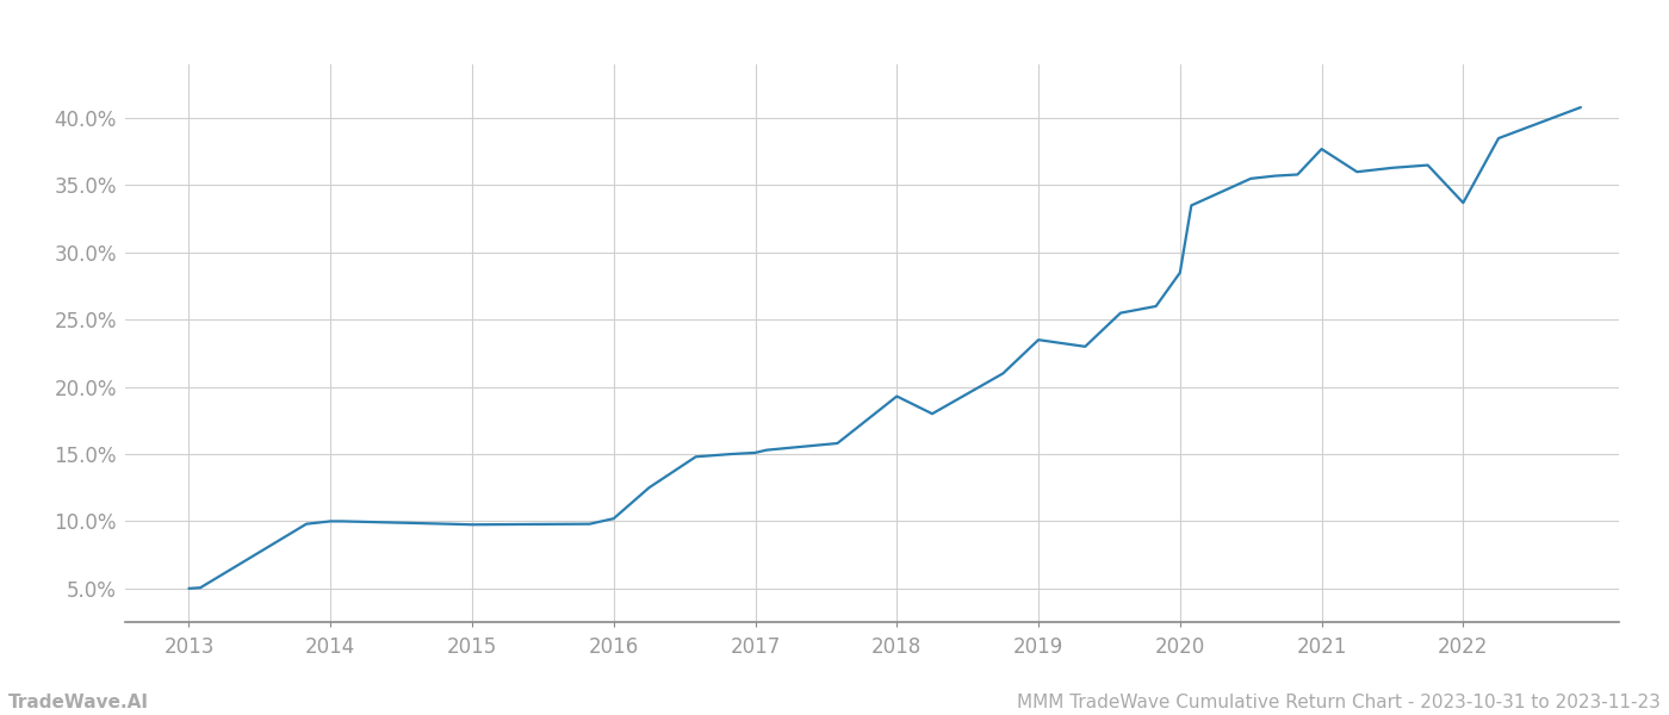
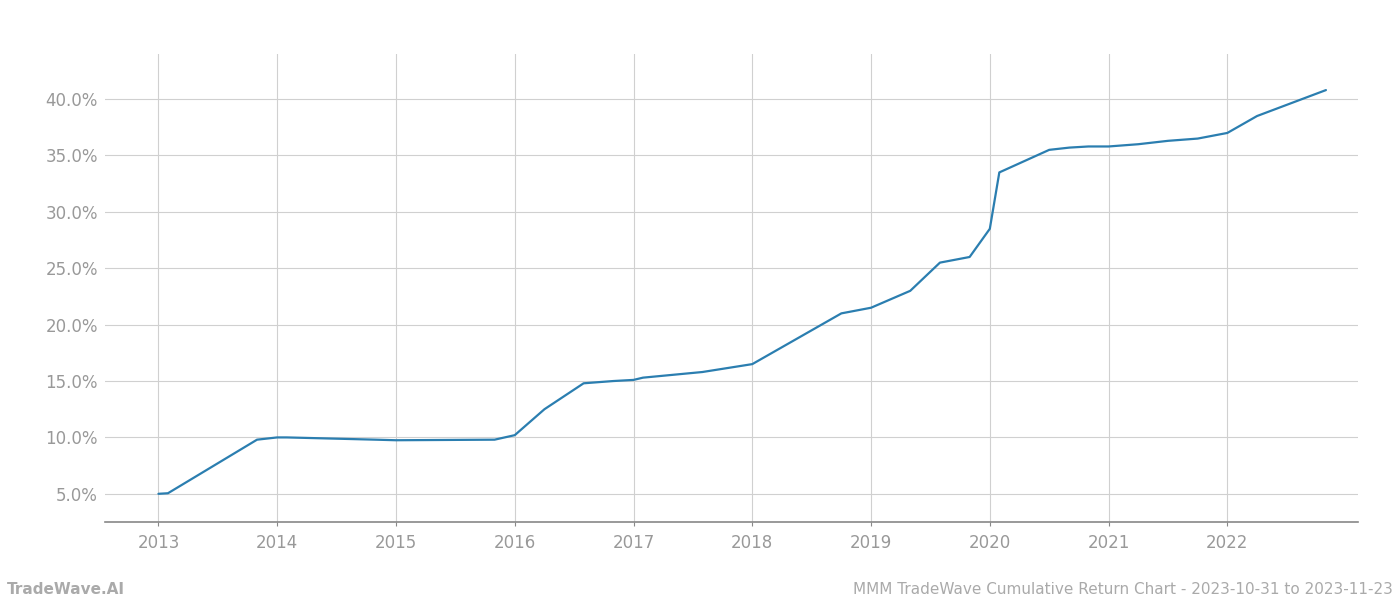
2018: 19.3% -> 16.5%
2019: 23.5% -> 21.5%
2021: 37.7% -> 35.8%
2022: 33.7% -> 37.0%
